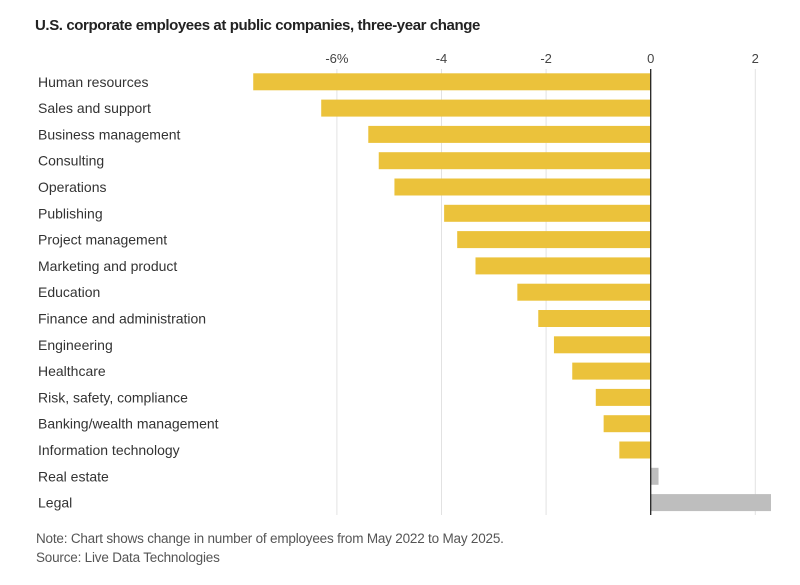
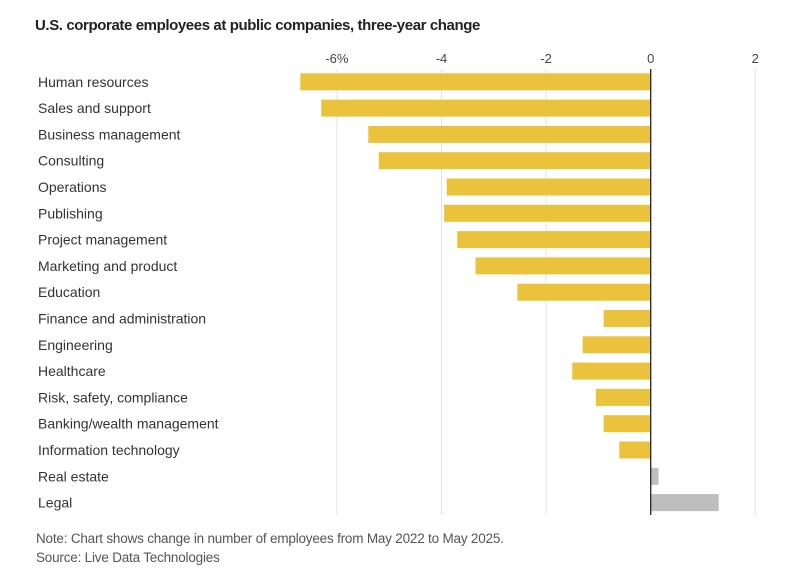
Human resources: -7.6 -> -6.7
Operations: -4.9 -> -3.9
Finance and administration: -2.1 -> -0.9
Engineering: -1.9 -> -1.3
Legal: 2.3 -> 1.3
